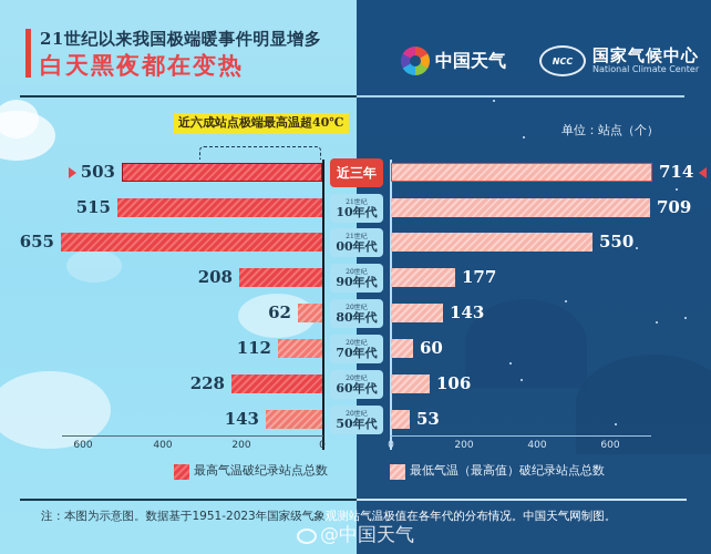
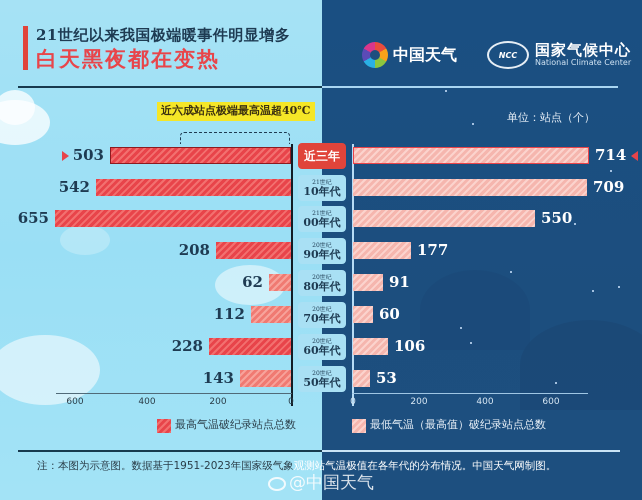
最高气温破纪录站点总数/21世纪10年代: 515 -> 542
最低气温（最高值）破纪录站点总数/20世纪80年代: 143 -> 91
